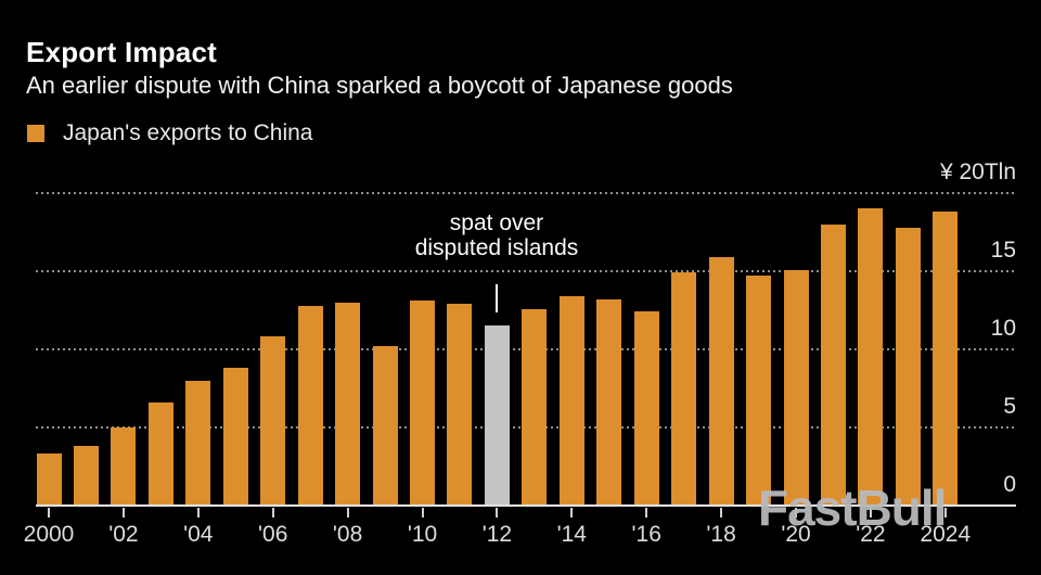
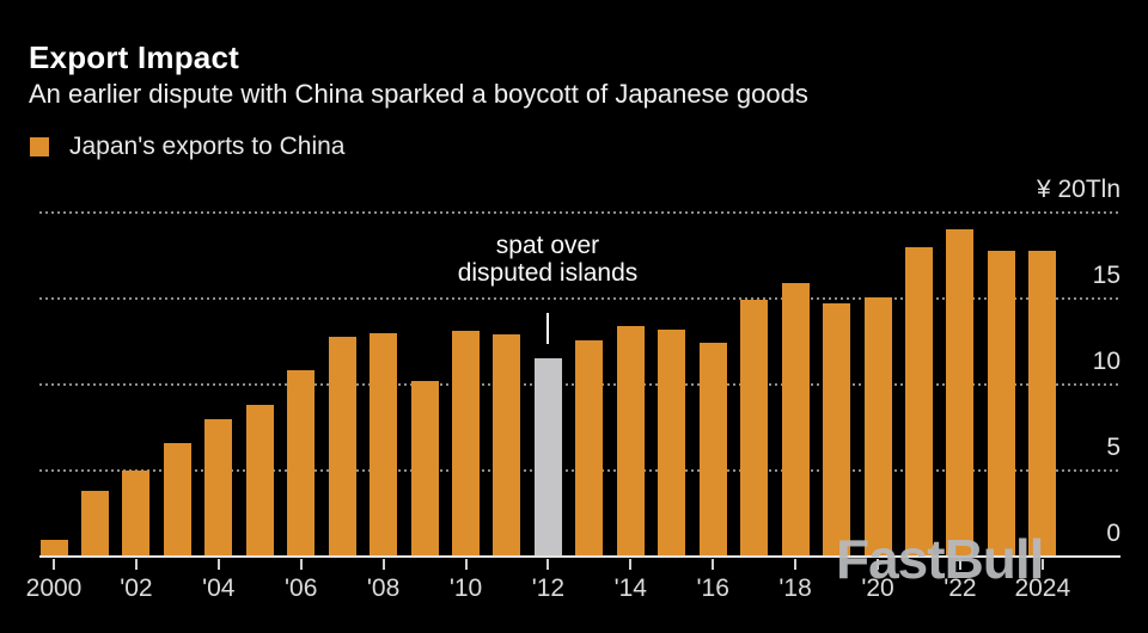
2000: 3.3 -> 1.0
2024: 18.8 -> 17.8
